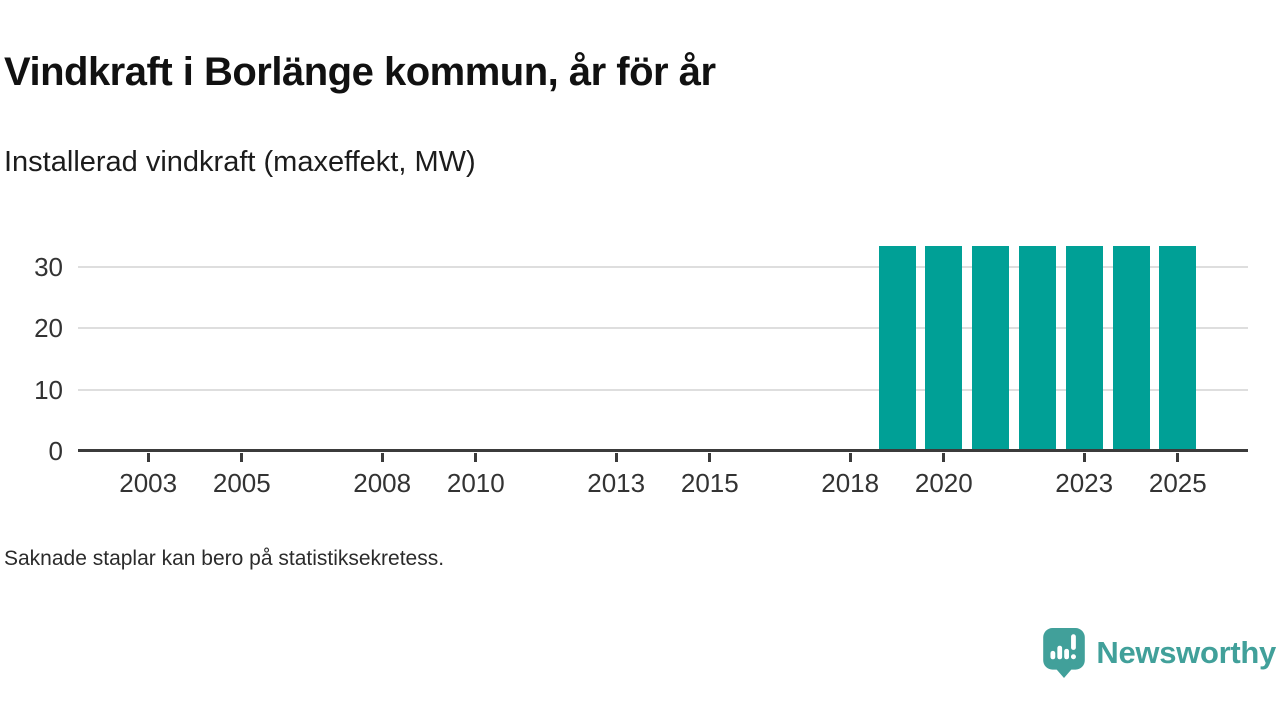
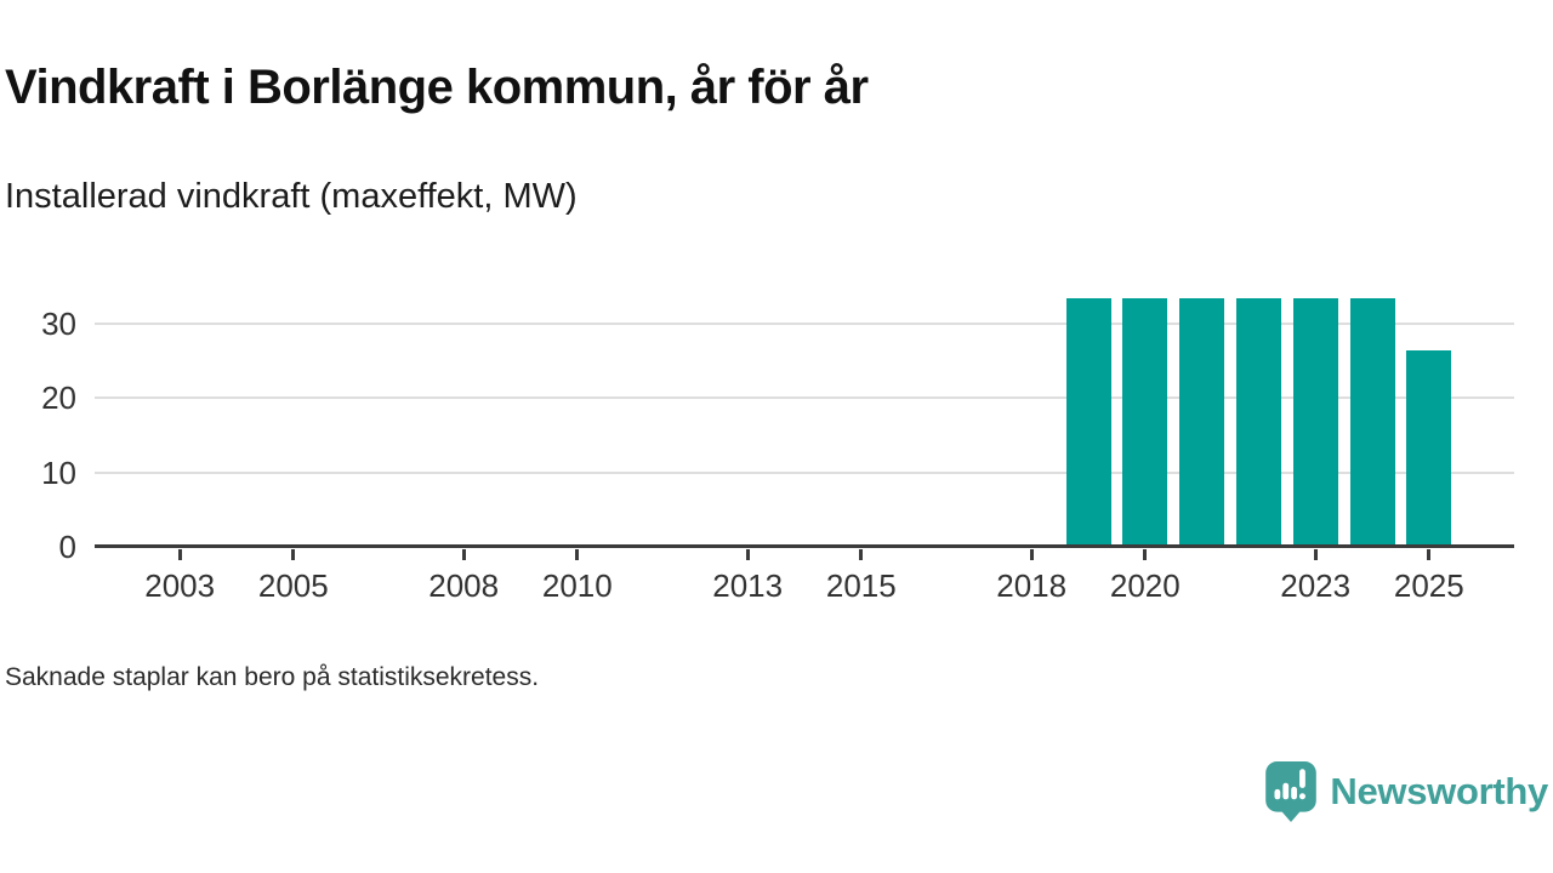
2025: 33 -> 26
